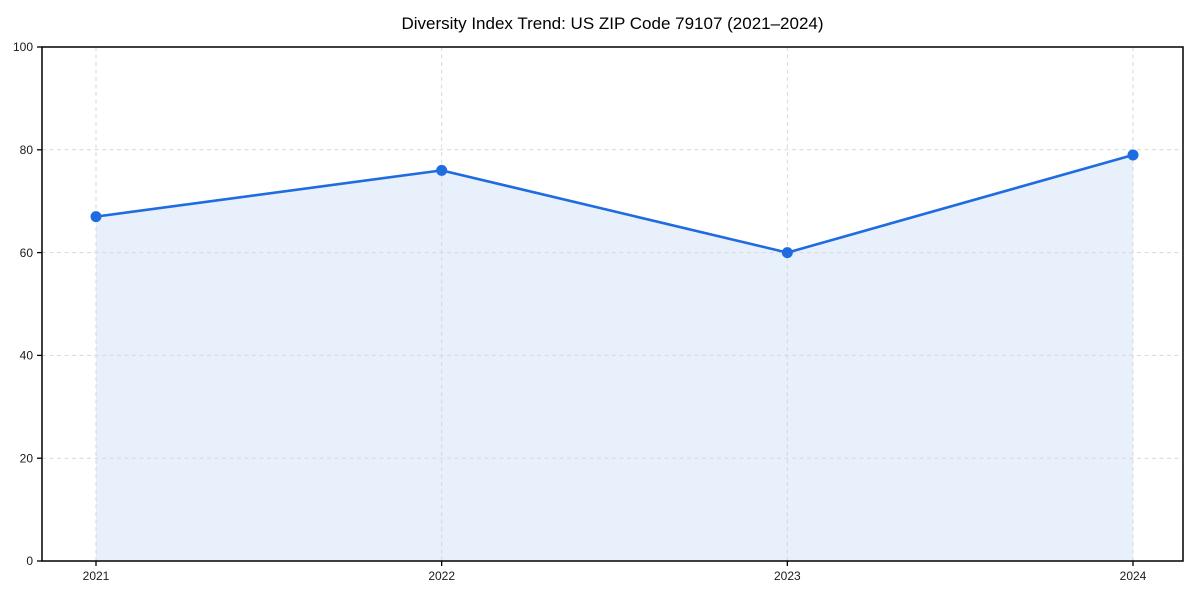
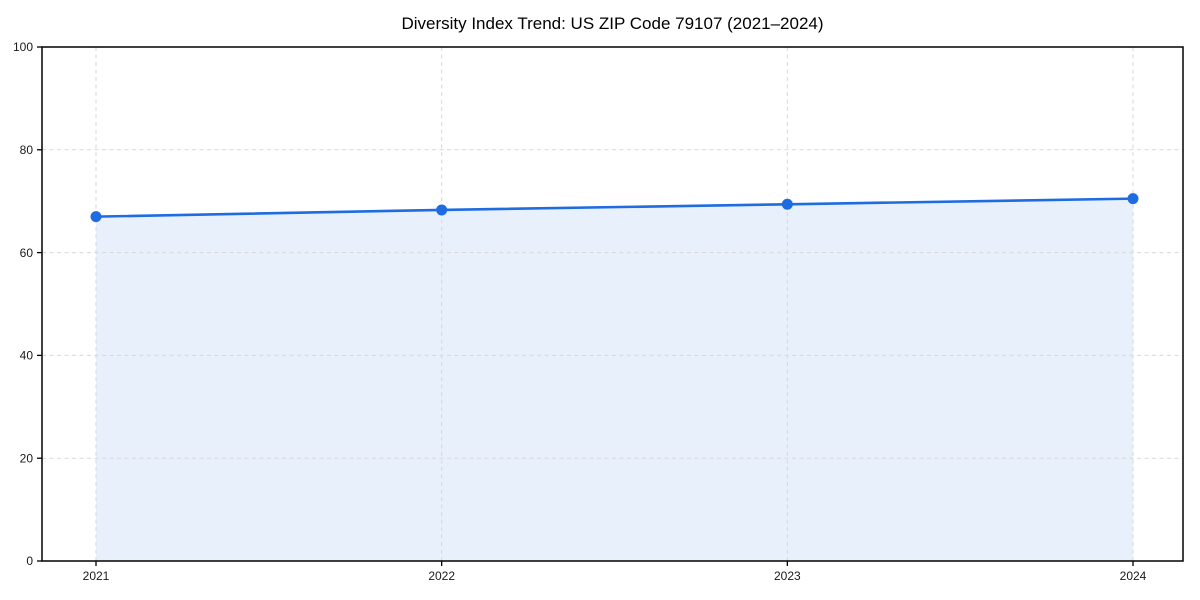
2022: 76 -> 68
2023: 60 -> 69
2024: 79 -> 70
